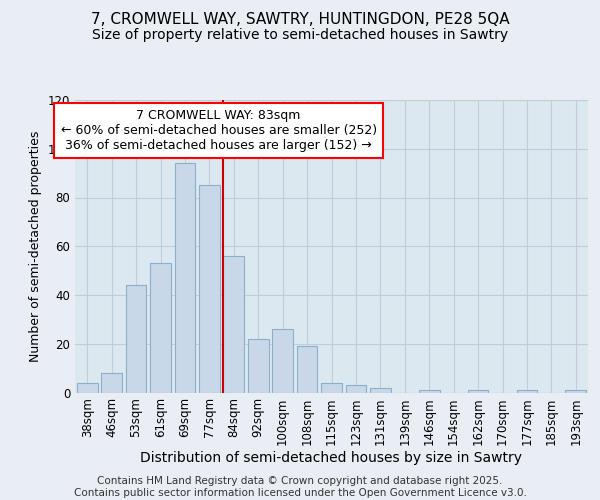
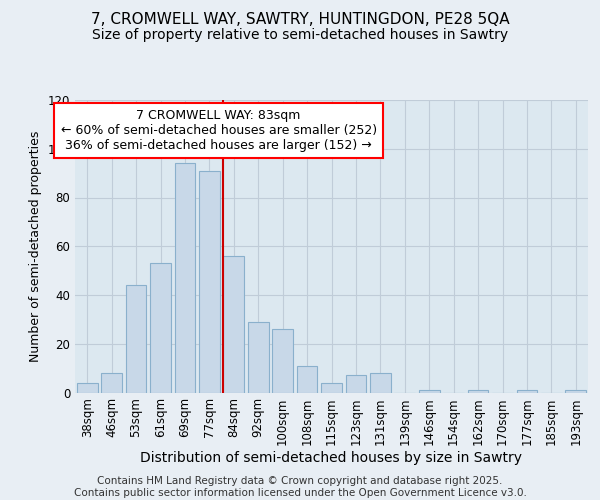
77sqm: 85 -> 91
92sqm: 22 -> 29
108sqm: 19 -> 11
123sqm: 3 -> 7
131sqm: 2 -> 8
